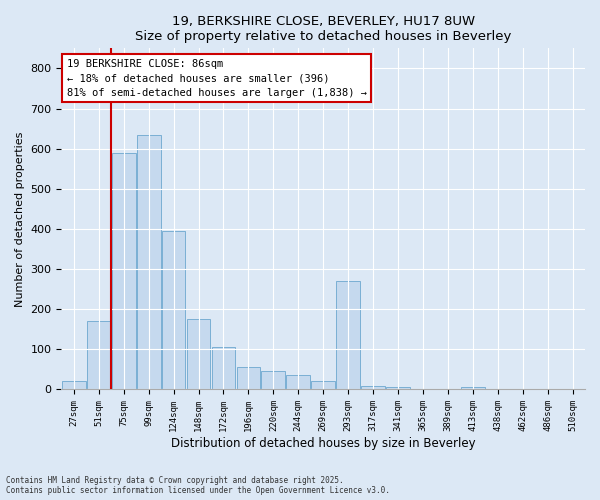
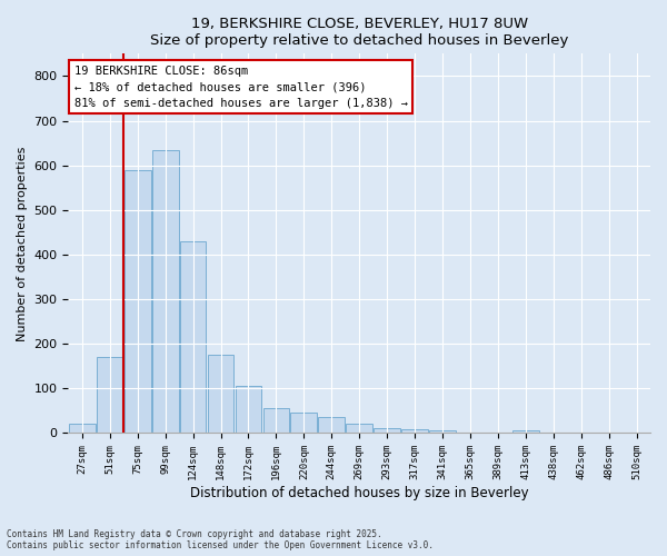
124sqm: 395 -> 430
293sqm: 270 -> 10
